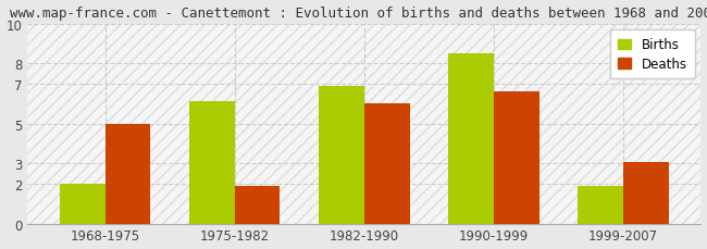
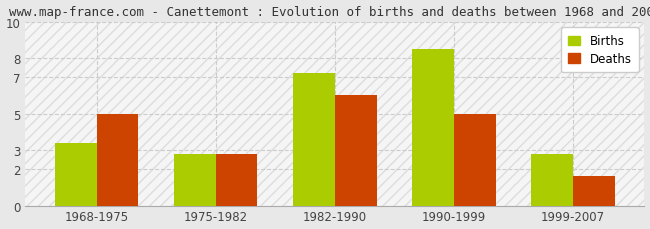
Births/1968-1975: 2.0 -> 3.4
Births/1975-1982: 6.1 -> 2.8
Deaths/1975-1982: 1.9 -> 2.8
Births/1982-1990: 6.9 -> 7.2
Deaths/1990-1999: 6.6 -> 5.0
Births/1999-2007: 1.9 -> 2.8
Deaths/1999-2007: 3.1 -> 1.6
